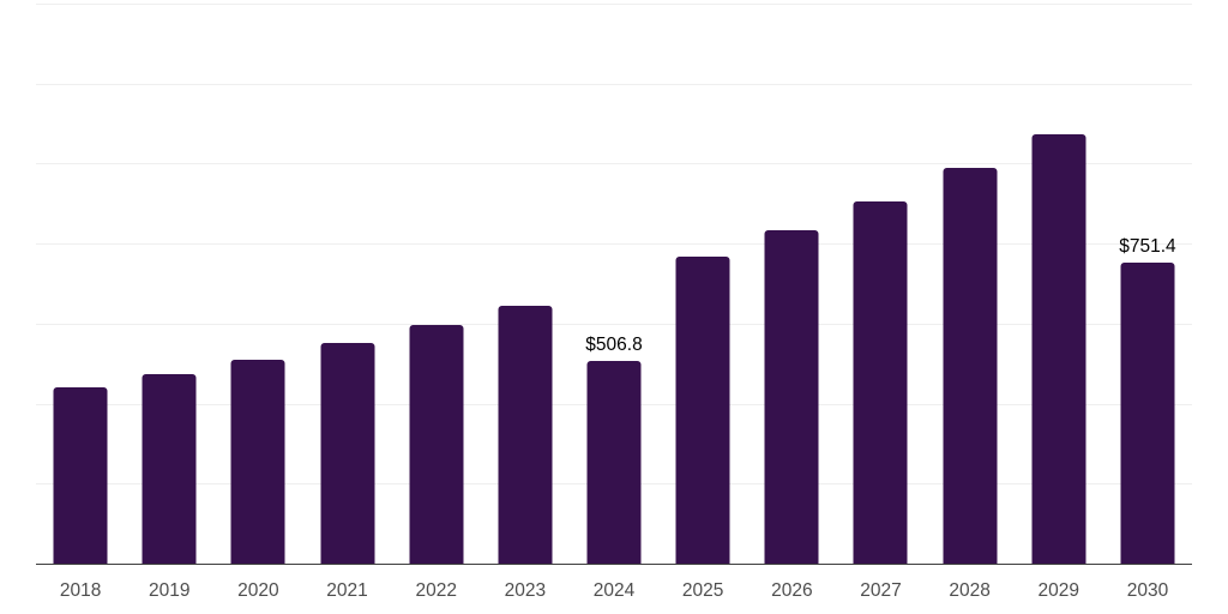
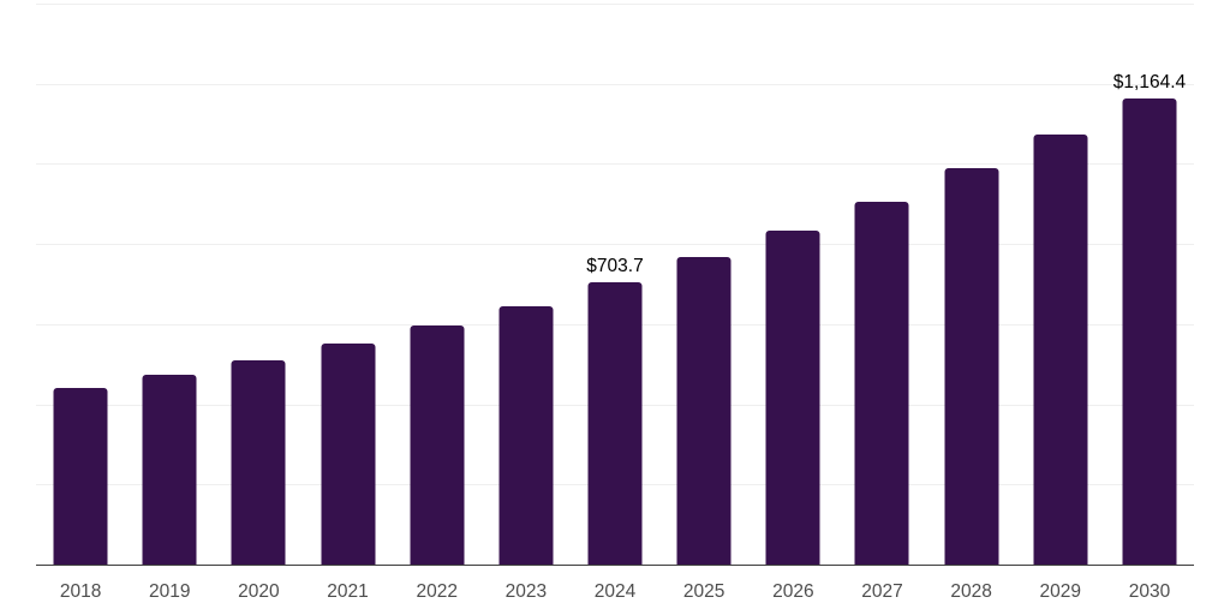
2024: $506.8 -> $703.7
2030: $751.4 -> $1,164.4
